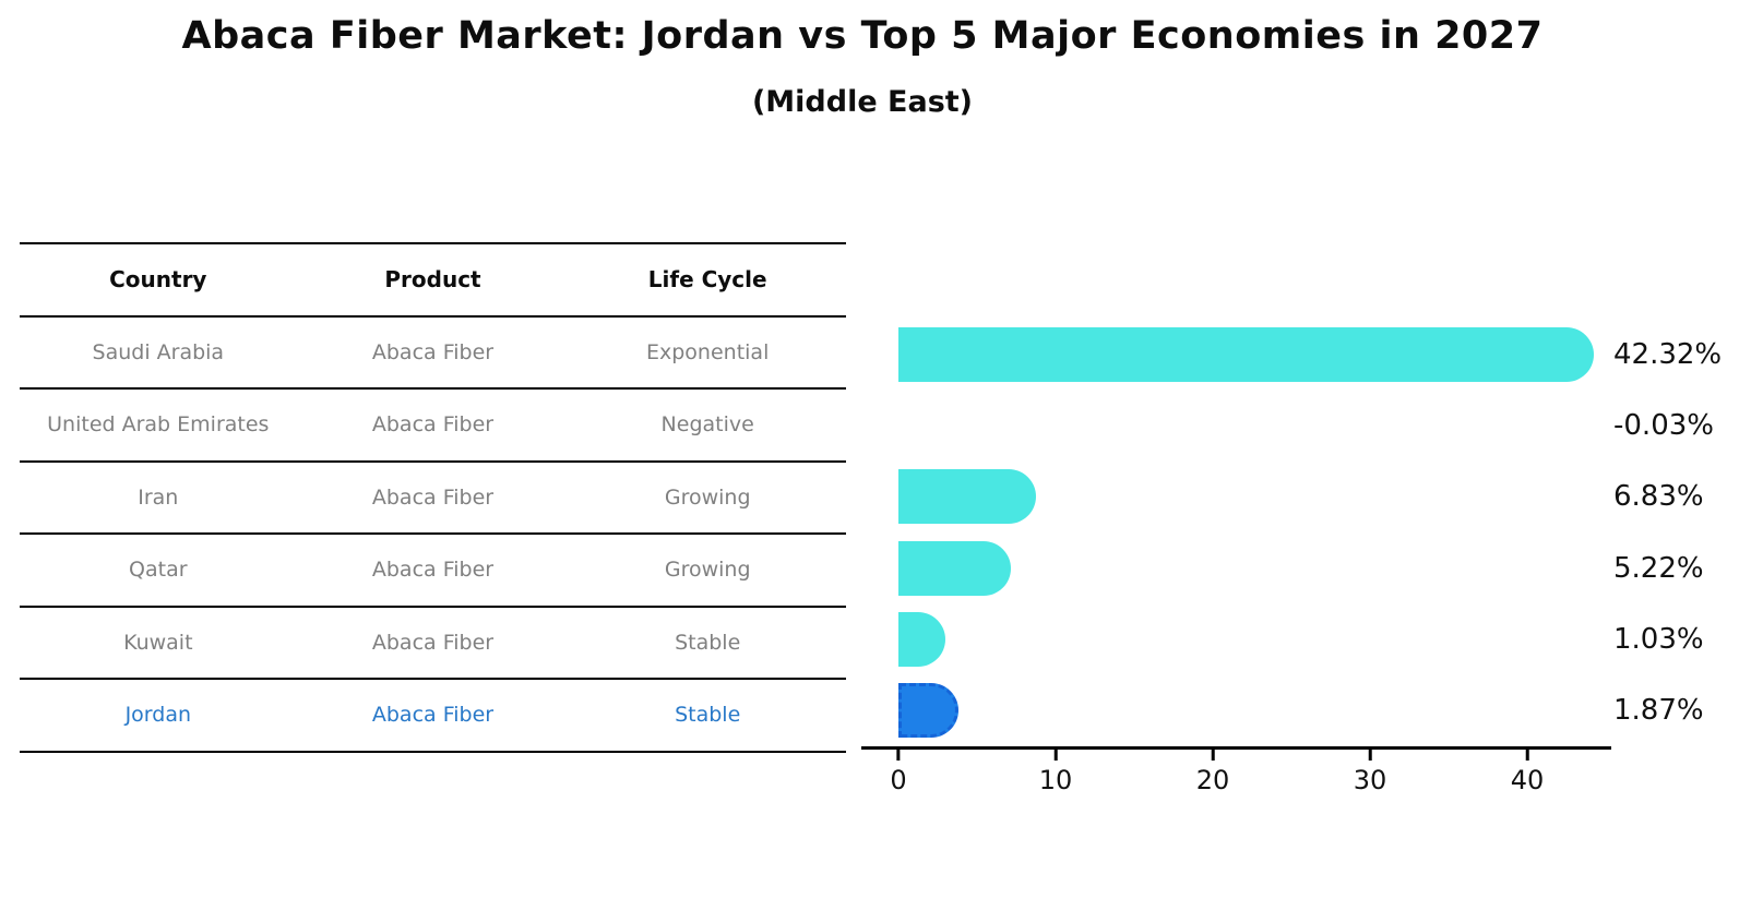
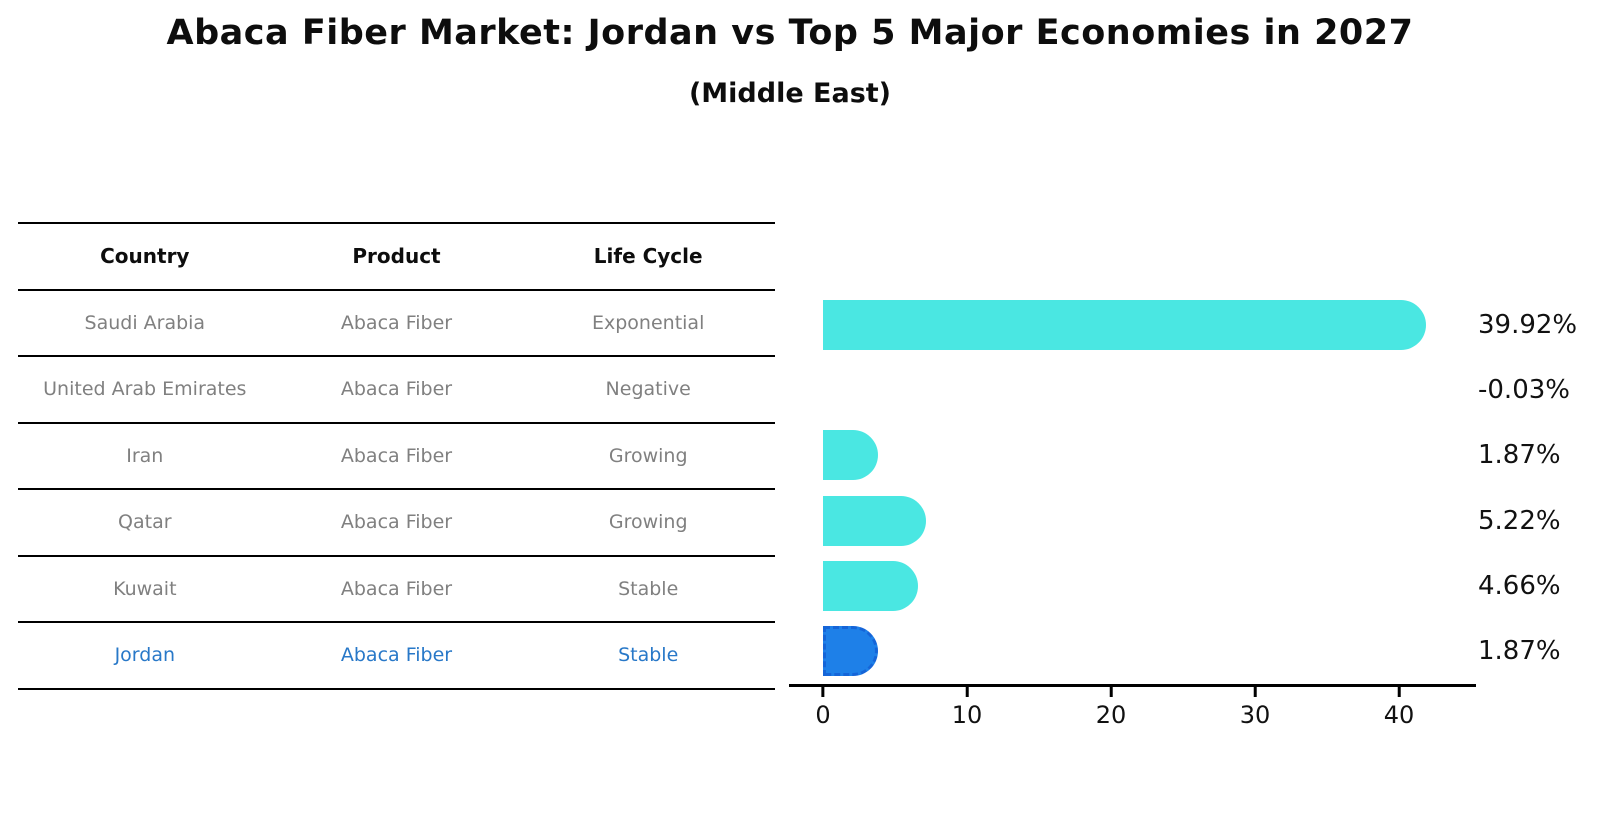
Saudi Arabia: 42.32% -> 39.92%
Iran: 6.83% -> 1.87%
Kuwait: 1.03% -> 4.66%
